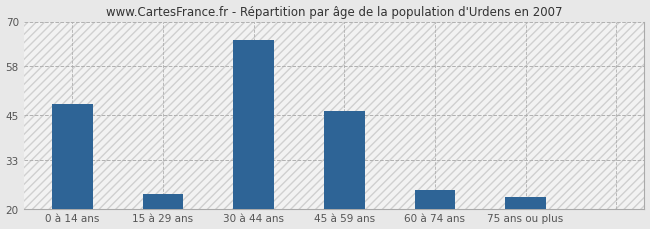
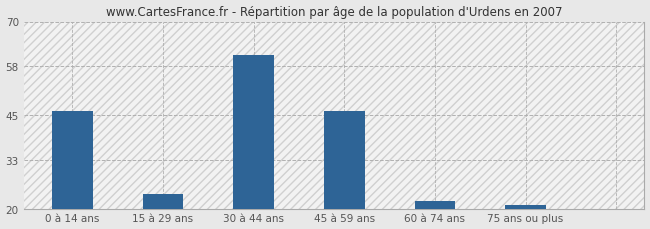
0 à 14 ans: 48 -> 46
30 à 44 ans: 65 -> 61
60 à 74 ans: 25 -> 22
75 ans ou plus: 23 -> 21
